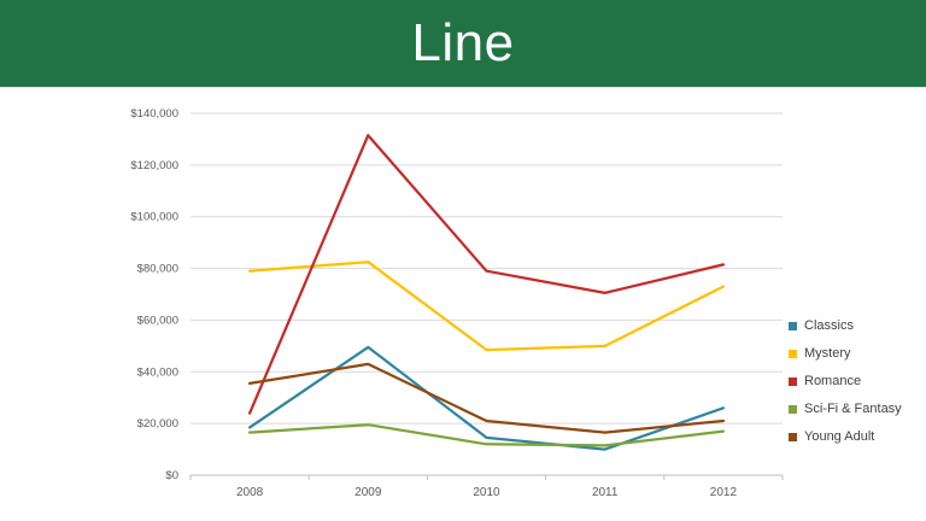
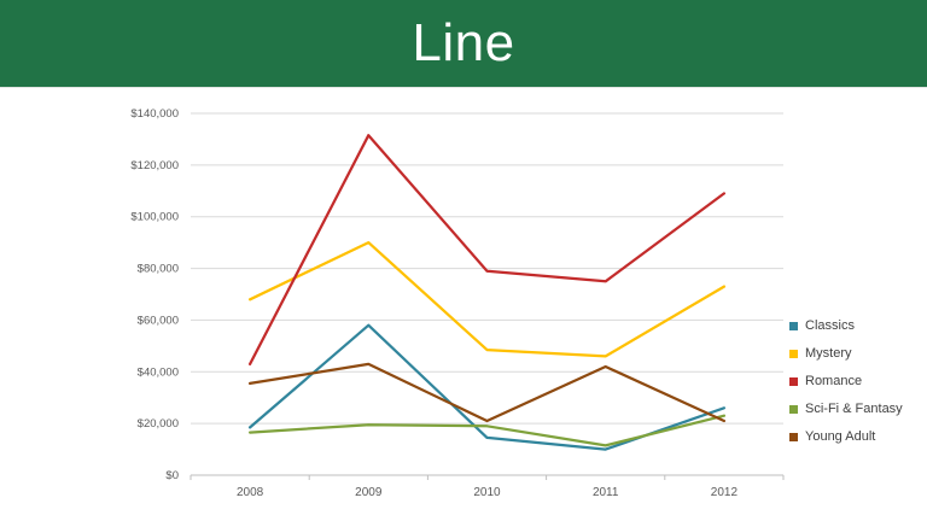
Mystery/2008: $79000 -> $68000
Romance/2008: $24000 -> $43000
Classics/2009: $50000 -> $58000
Mystery/2009: $82000 -> $90000
Sci-Fi & Fantasy/2010: $12000 -> $19000
Mystery/2011: $50000 -> $46000
Romance/2011: $70000 -> $75000
Young Adult/2011: $16000 -> $42000
Romance/2012: $82000 -> $109000
Sci-Fi & Fantasy/2012: $17000 -> $23000
